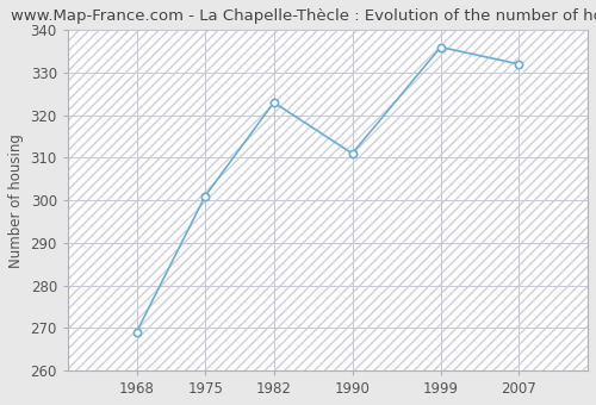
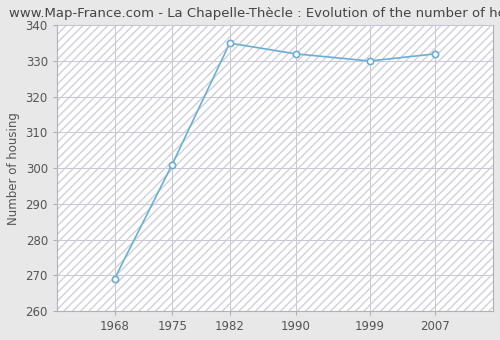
1982: 323 -> 335
1990: 311 -> 332
1999: 336 -> 330
